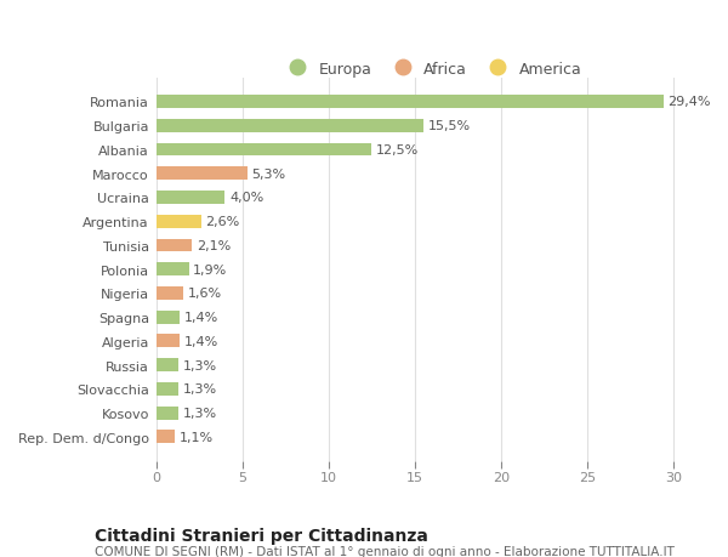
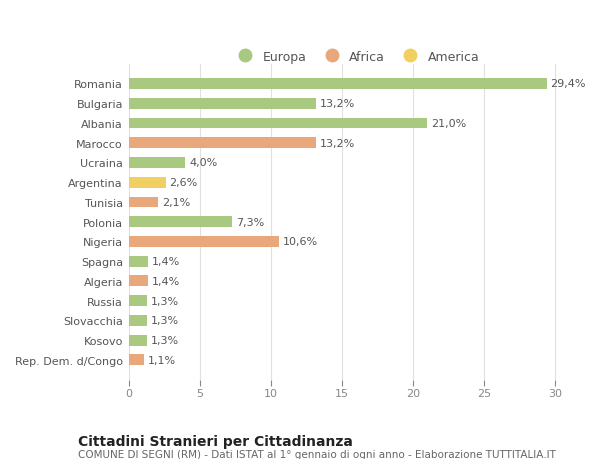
Bulgaria: 15,5% -> 13,2%
Albania: 12,5% -> 21,0%
Marocco: 5,3% -> 13,2%
Polonia: 1,9% -> 7,3%
Nigeria: 1,6% -> 10,6%
